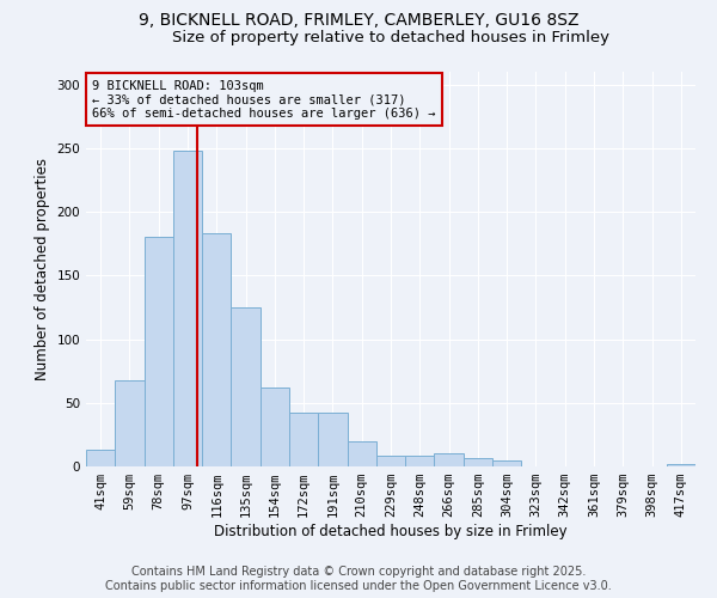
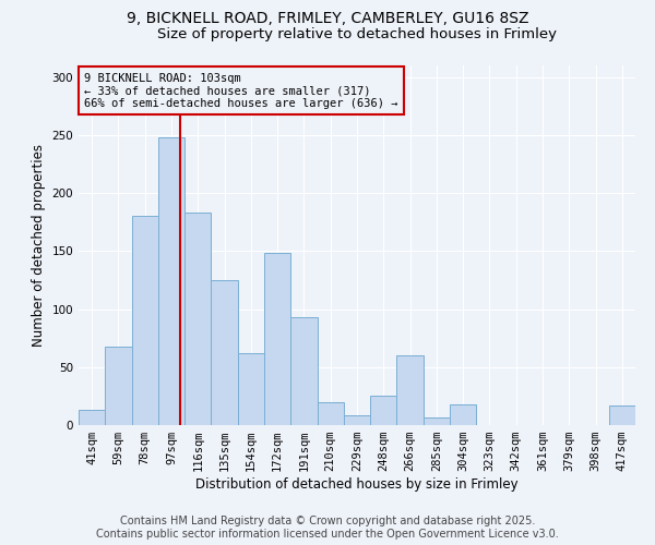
172sqm: 42 -> 148
191sqm: 42 -> 93
248sqm: 8 -> 25
266sqm: 10 -> 60
304sqm: 5 -> 18
417sqm: 2 -> 17
